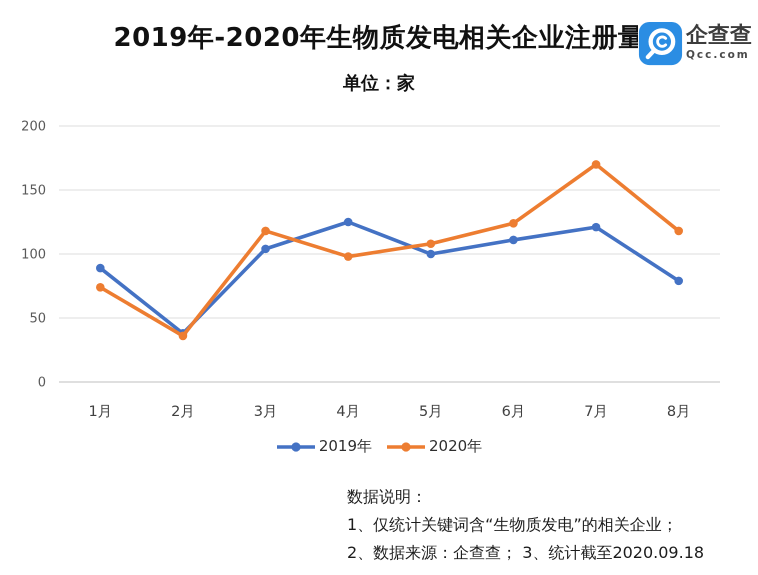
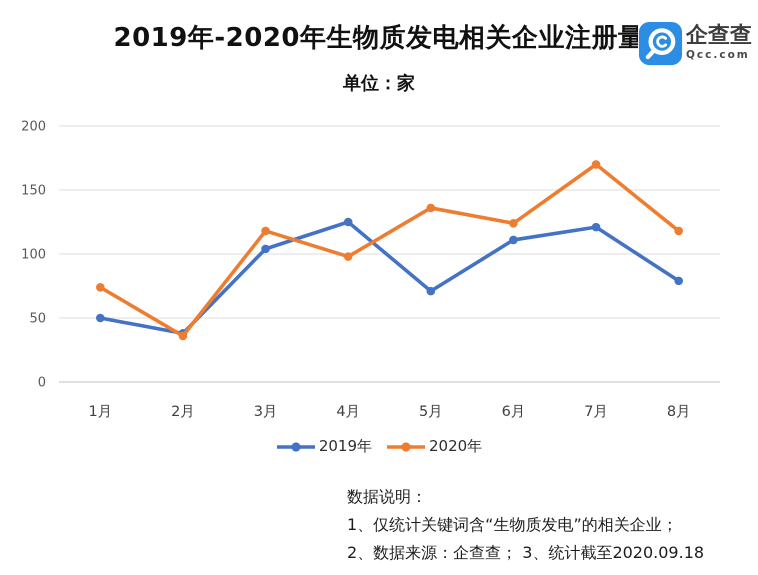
2019年/1月: 89 -> 50
2019年/5月: 100 -> 71
2020年/5月: 108 -> 136
